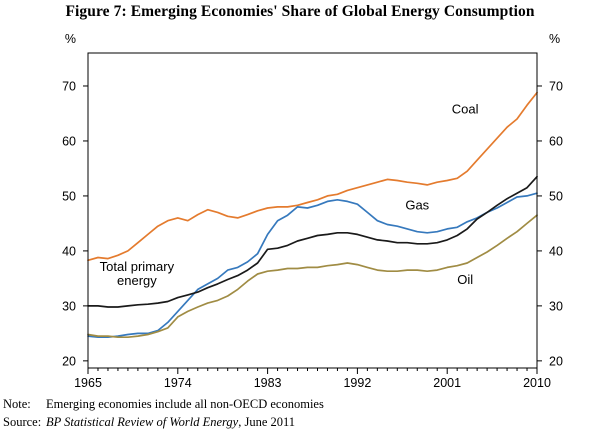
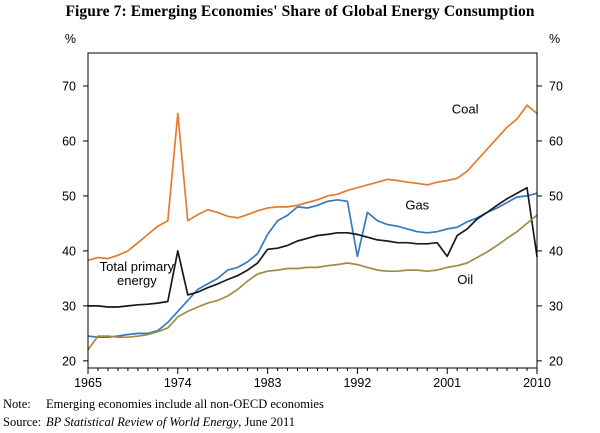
Oil/1965: 25 -> 22
Coal/1974: 46 -> 65
Total primary energy/1974: 32 -> 40
Gas/1992: 48 -> 39
Total primary energy/2001: 42 -> 39
Coal/2010: 69 -> 65
Total primary energy/2010: 54 -> 39
